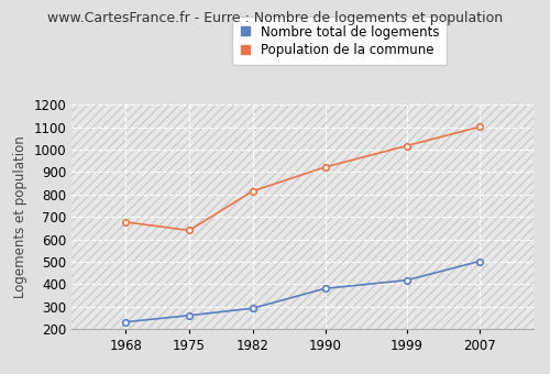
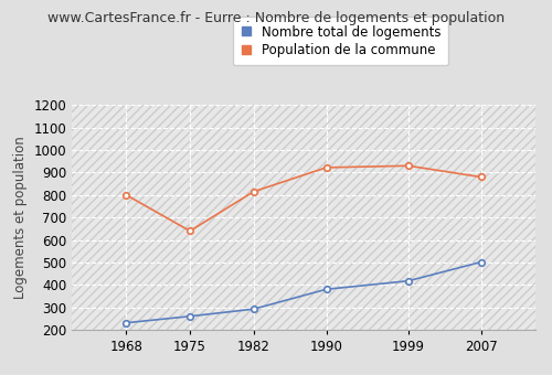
Population de la commune/1968: 677 -> 800
Population de la commune/1999: 1017 -> 930
Population de la commune/2007: 1101 -> 880
